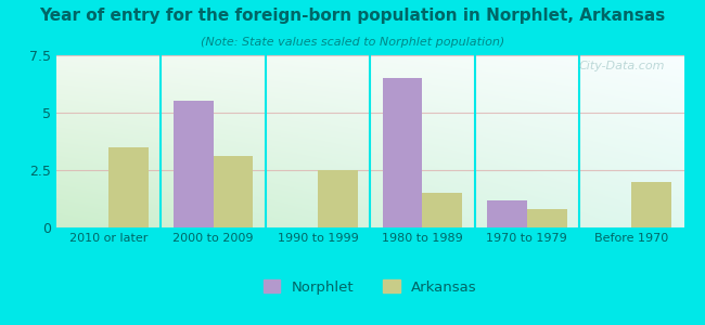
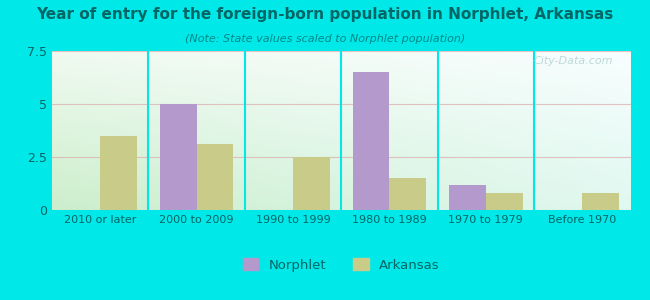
Norphlet/2000 to 2009: 5.5 -> 5.0
Arkansas/Before 1970: 2.0 -> 0.8
